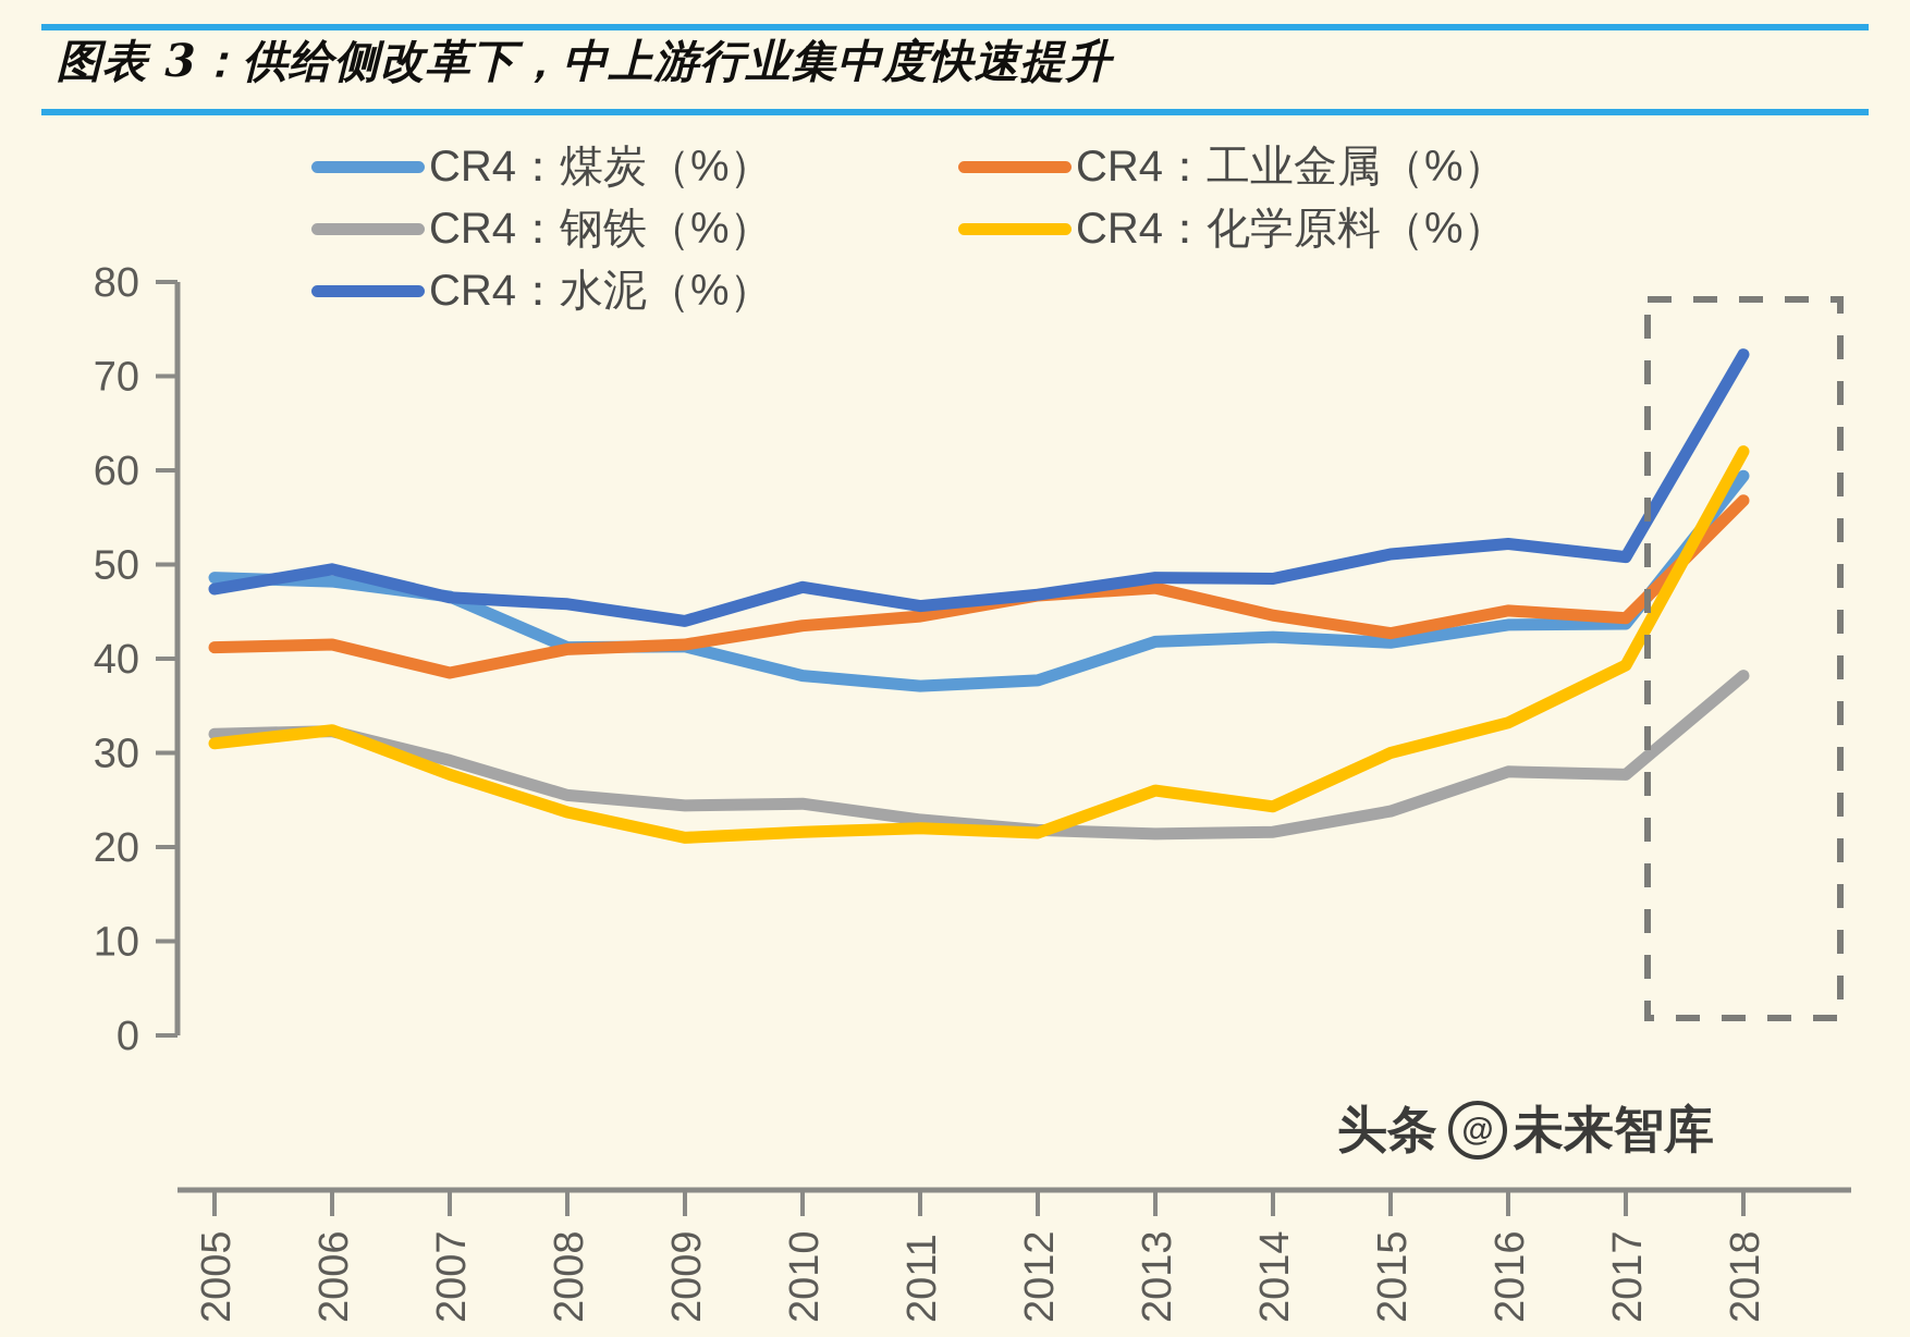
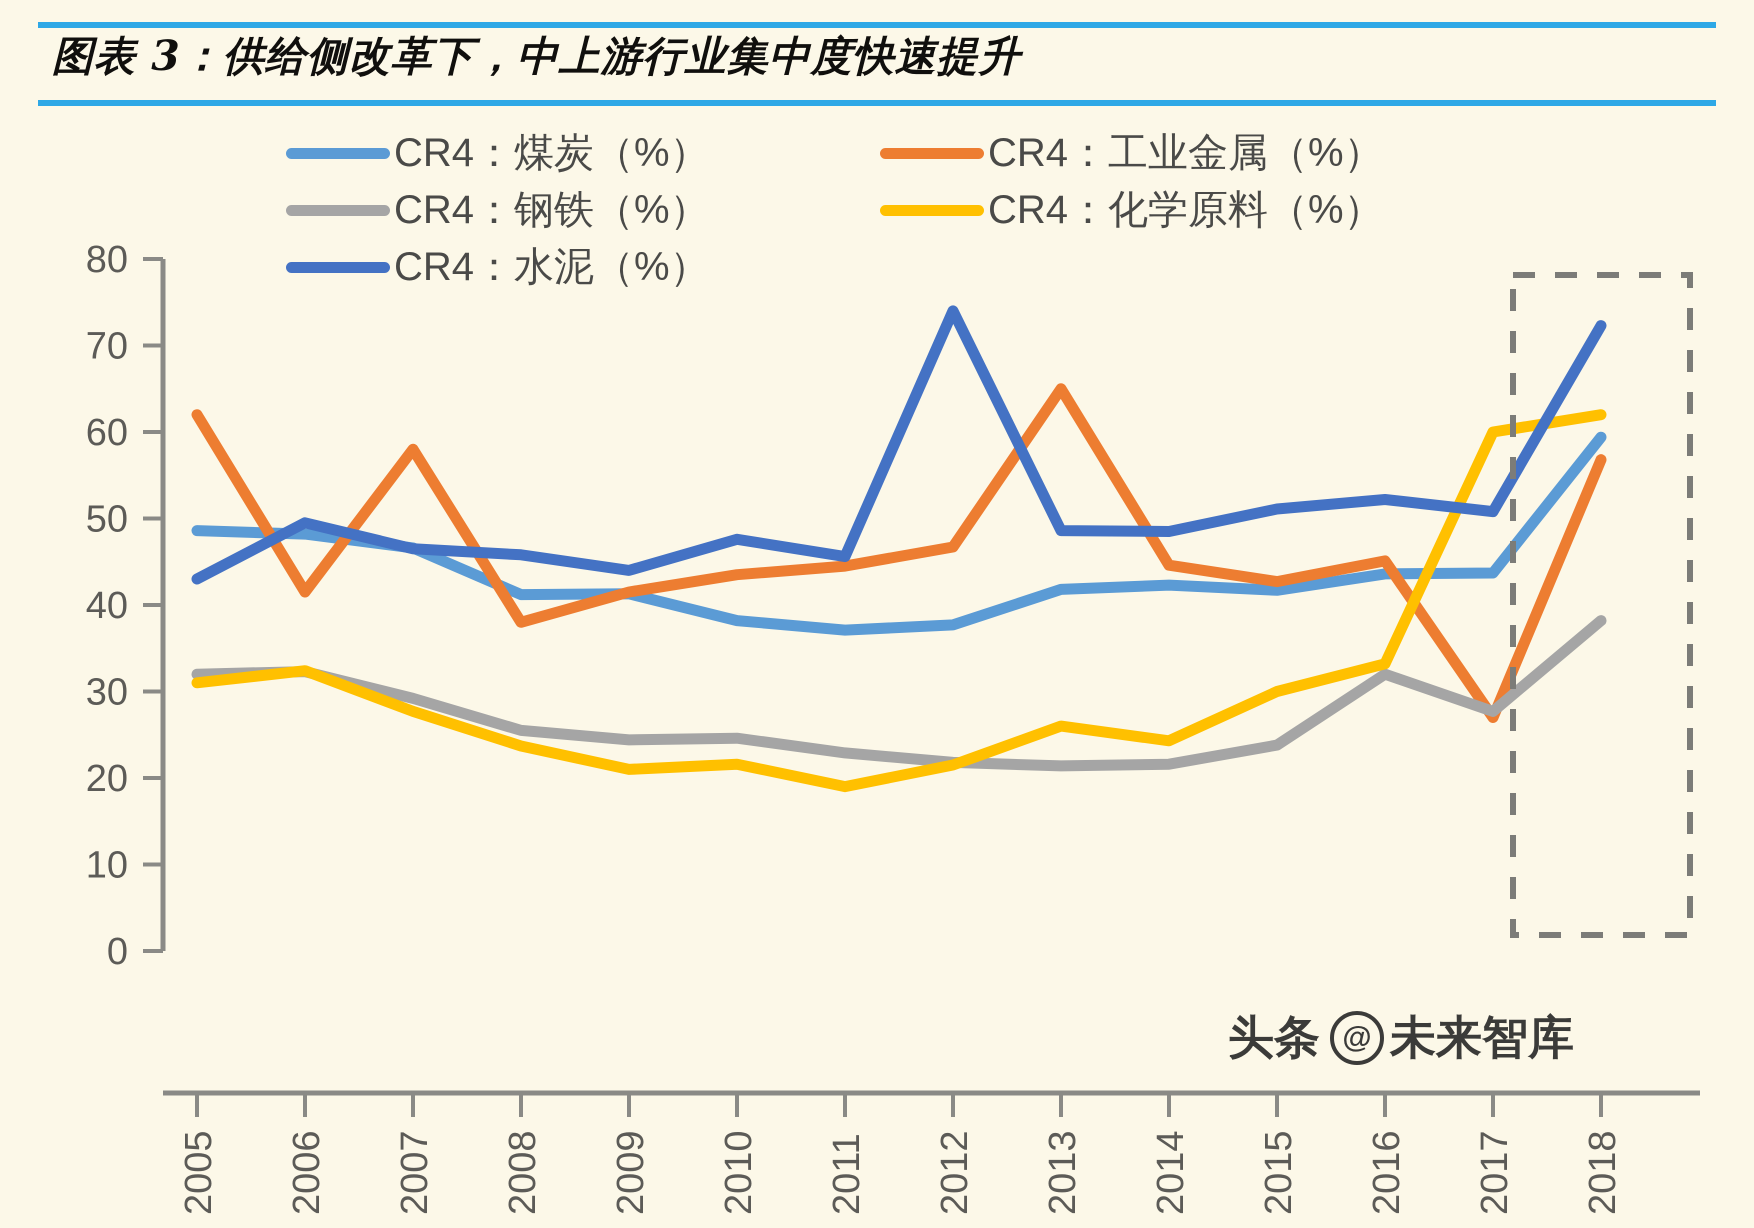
CR4：工业金属（%）/2005: 41 -> 62
CR4：水泥（%）/2005: 47 -> 43
CR4：工业金属（%）/2007: 38 -> 58
CR4：工业金属（%）/2008: 41 -> 38
CR4：化学原料（%）/2011: 22 -> 19
CR4：水泥（%）/2012: 47 -> 74
CR4：工业金属（%）/2013: 48 -> 65
CR4：钢铁（%）/2016: 28 -> 32
CR4：工业金属（%）/2017: 44 -> 27
CR4：化学原料（%）/2017: 39 -> 60
